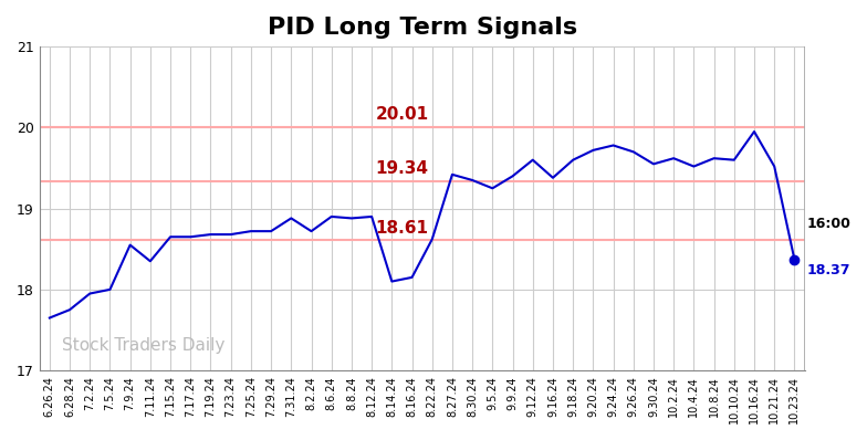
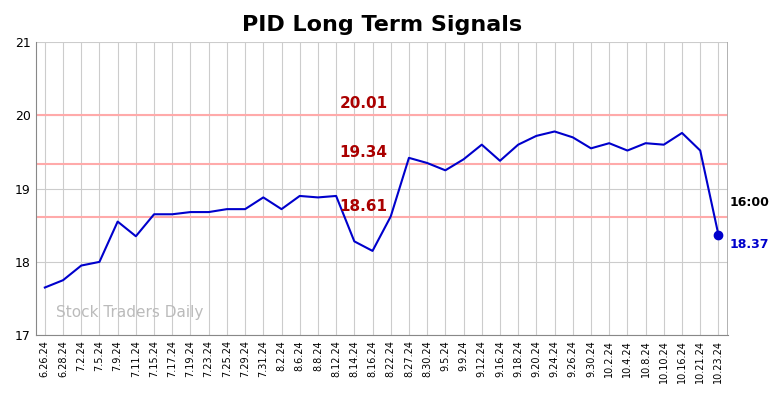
8.14.24: 18.10 -> 18.28
10.16.24: 19.95 -> 19.76
